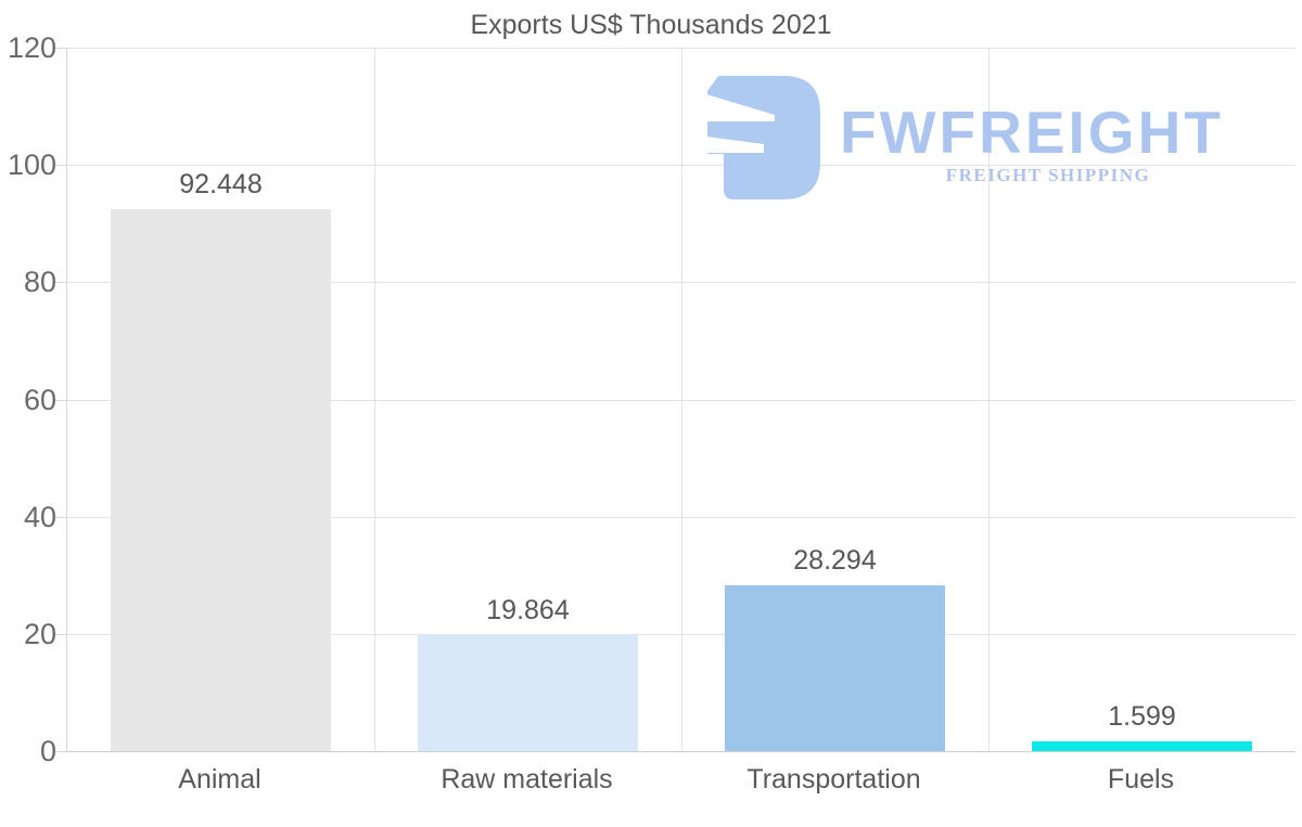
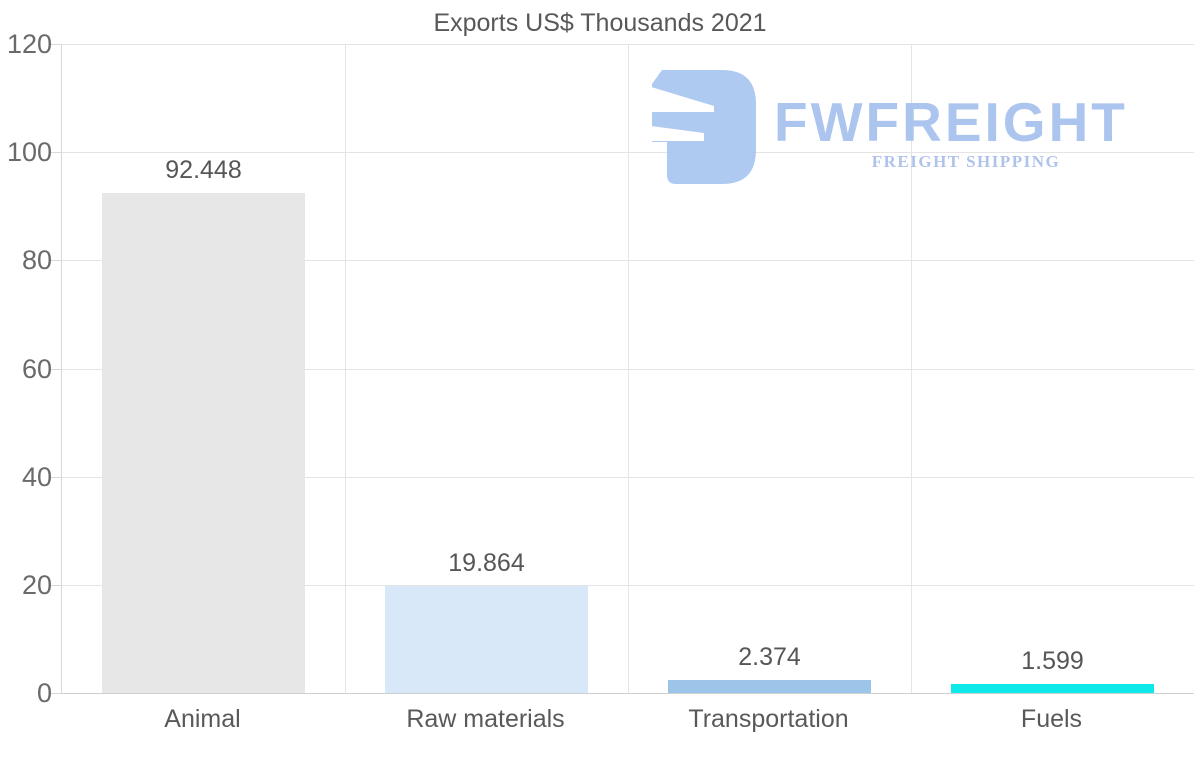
Transportation: 28.294 -> 2.374
